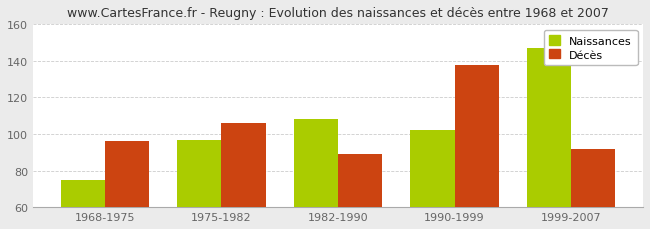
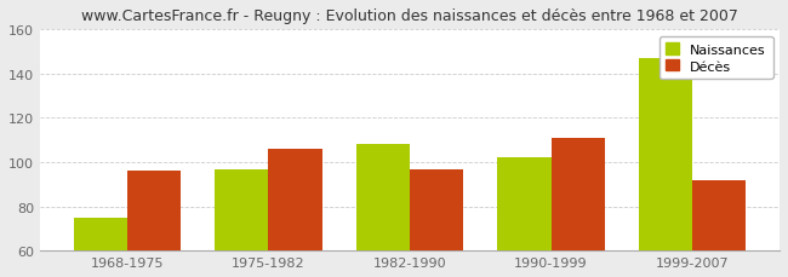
Décès/1982-1990: 89 -> 97
Décès/1990-1999: 138 -> 111
